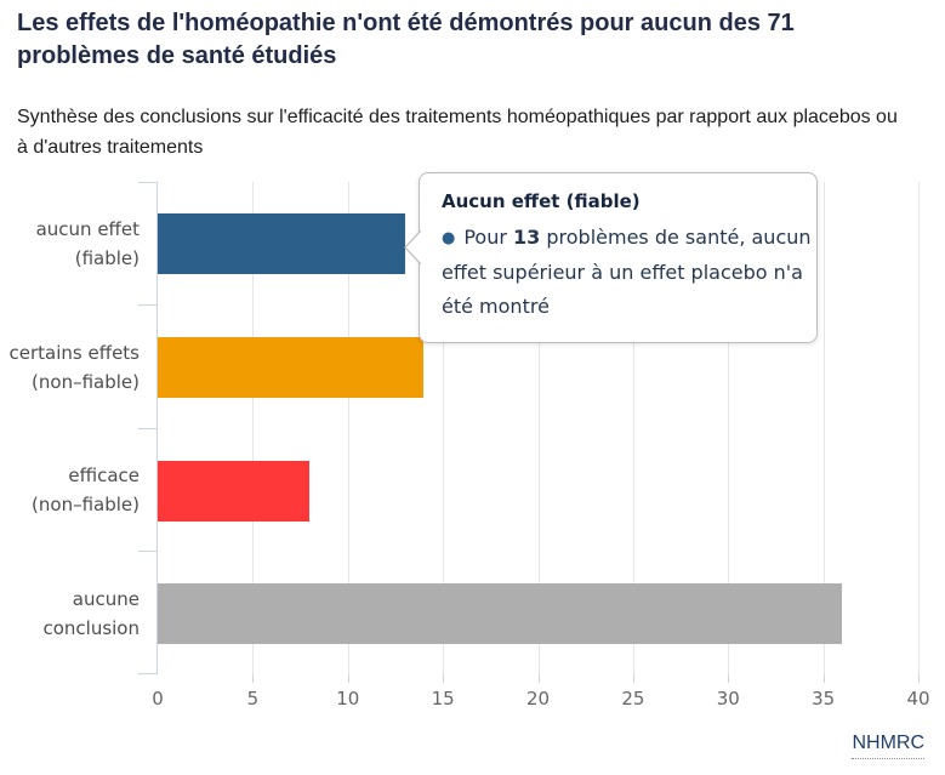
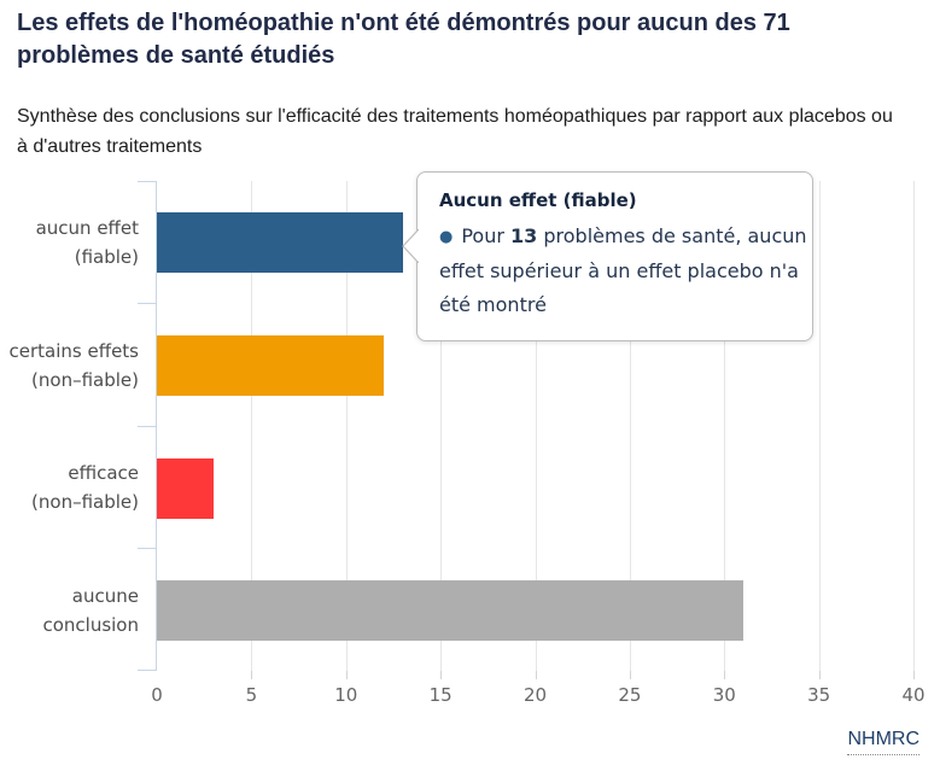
certains effets (non–fiable): 14 -> 12
efficace (non–fiable): 8 -> 3
aucune conclusion: 36 -> 31
